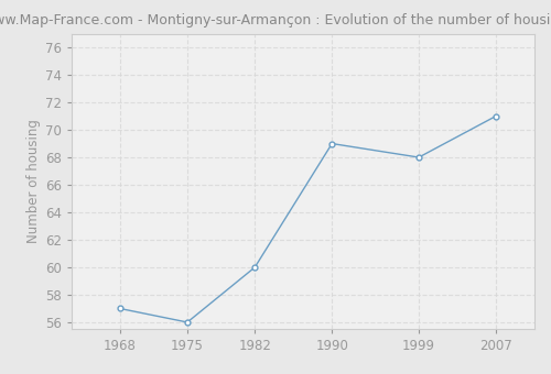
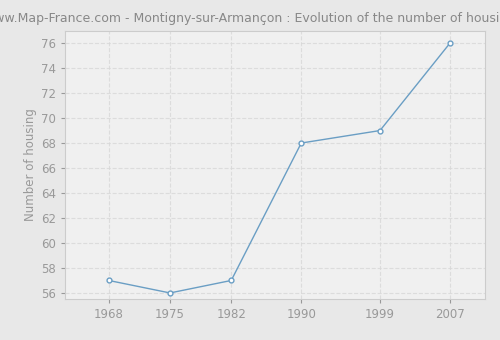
1982: 60 -> 57
1990: 69 -> 68
1999: 68 -> 69
2007: 71 -> 76
